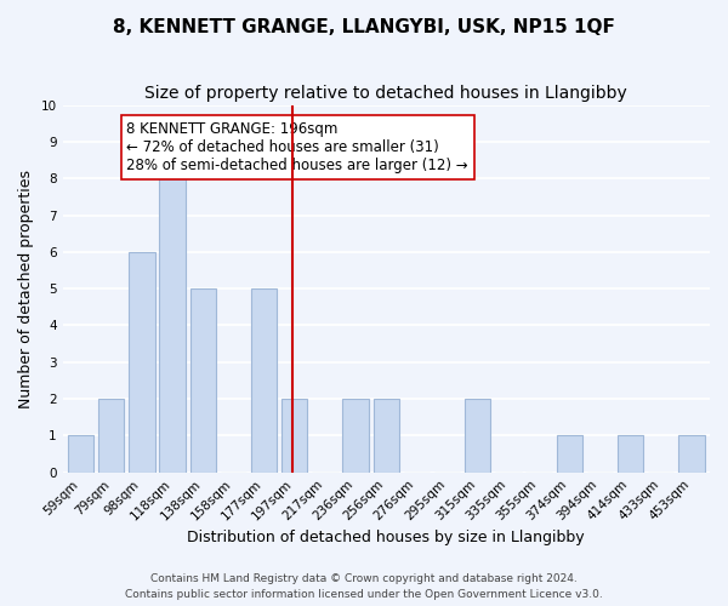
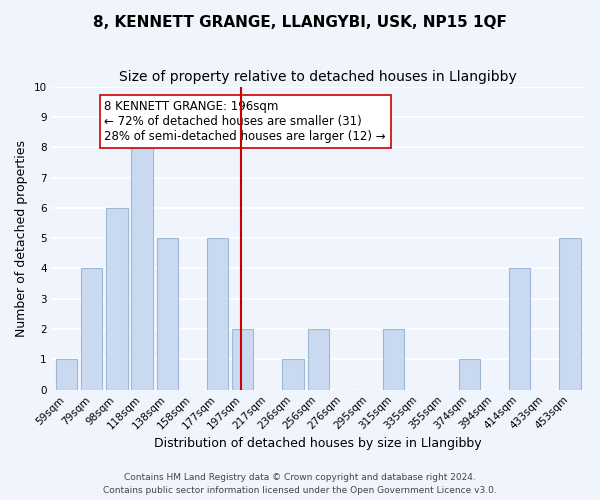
79sqm: 2 -> 4
236sqm: 2 -> 1
414sqm: 1 -> 4
453sqm: 1 -> 5
